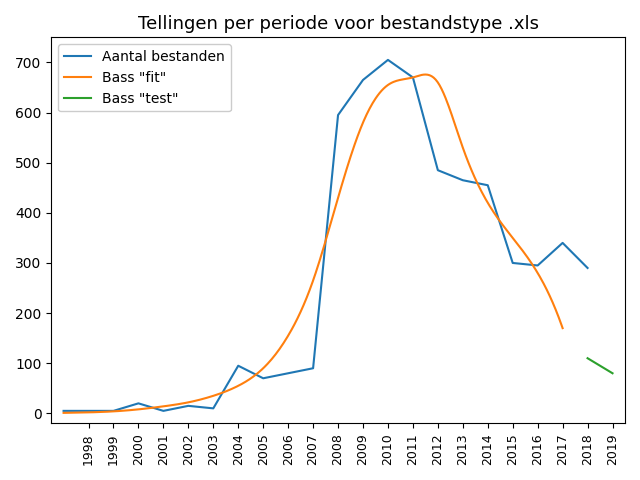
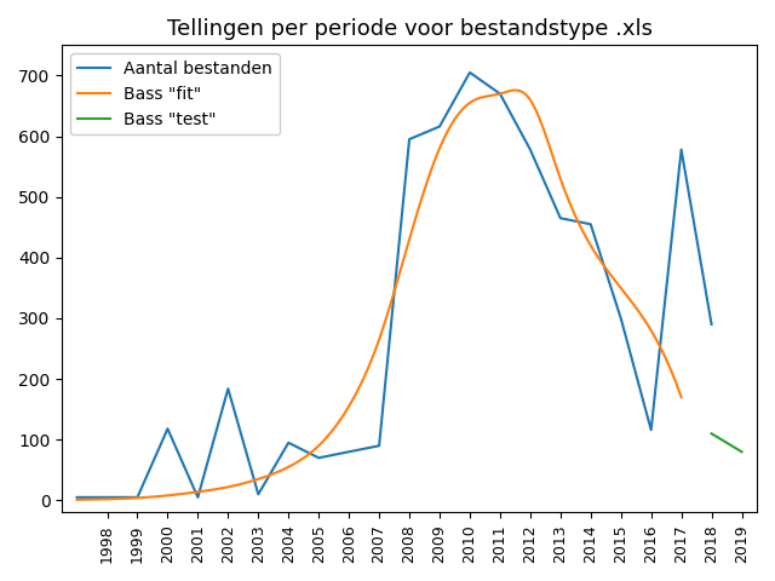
Aantal bestanden/2000: 20 -> 118
Aantal bestanden/2002: 15 -> 184
Aantal bestanden/2009: 665 -> 616
Aantal bestanden/2012: 485 -> 578
Aantal bestanden/2016: 295 -> 116
Aantal bestanden/2017: 340 -> 578
